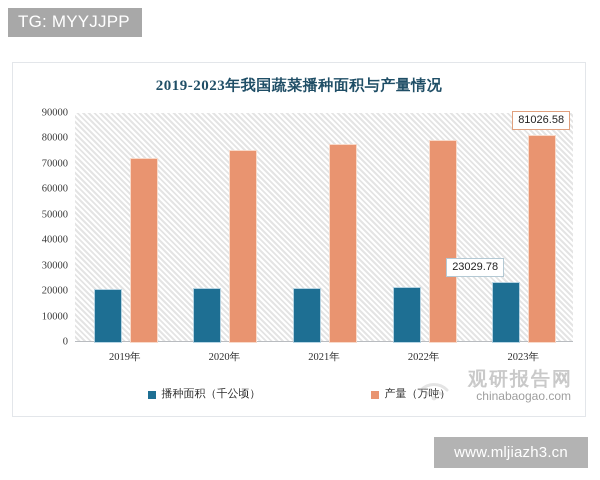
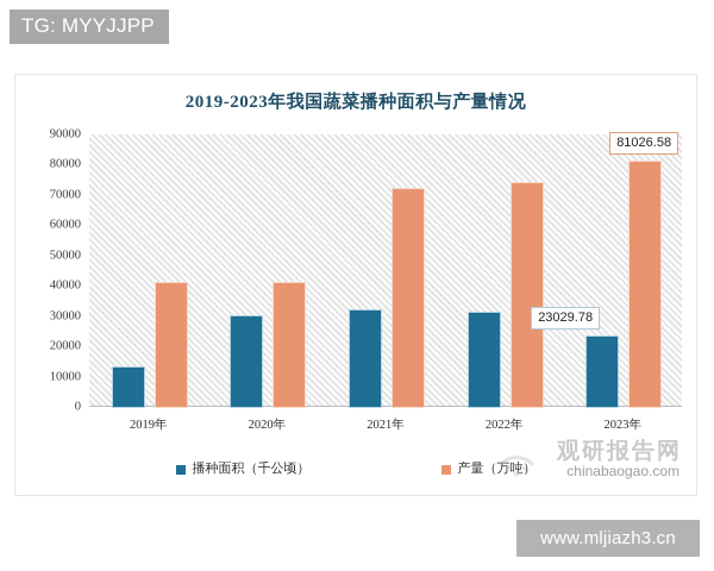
播种面积（千公顷）/2019年: 21000 -> 13000
产量（万吨）/2019年: 72000 -> 41000
播种面积（千公顷）/2020年: 21000 -> 30000
产量（万吨）/2020年: 75000 -> 41000
播种面积（千公顷）/2021年: 21000 -> 32000
产量（万吨）/2021年: 77000 -> 72000
播种面积（千公顷）/2022年: 21000 -> 31000
产量（万吨）/2022年: 79000 -> 74000
